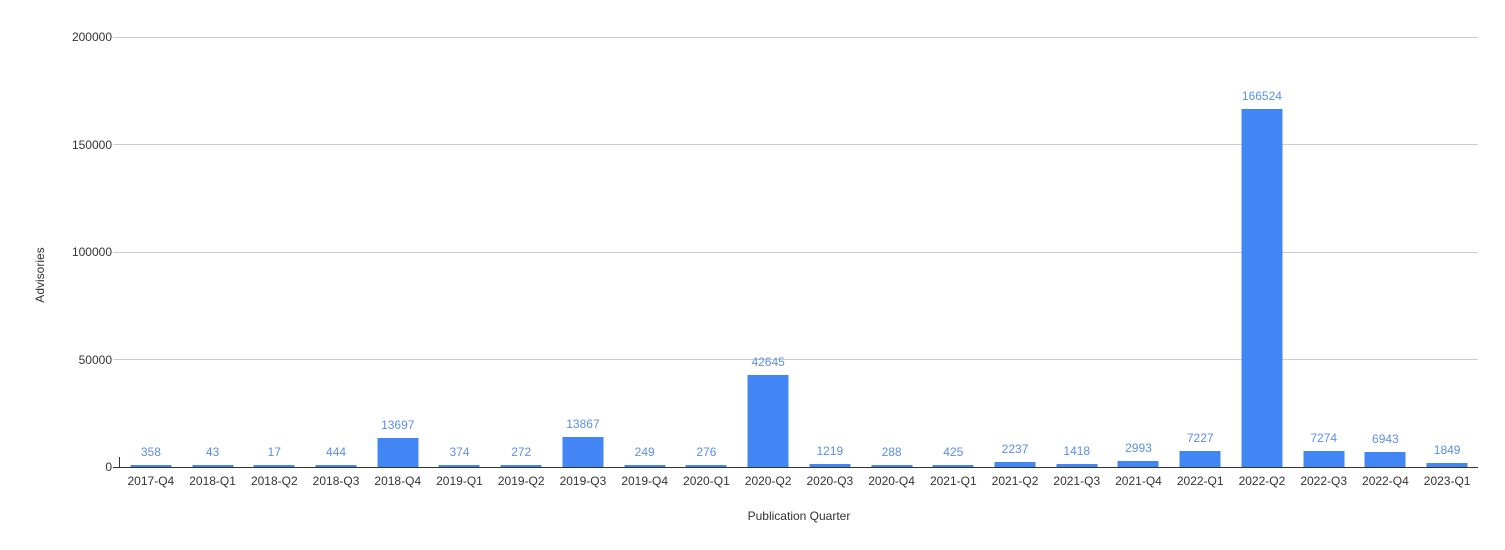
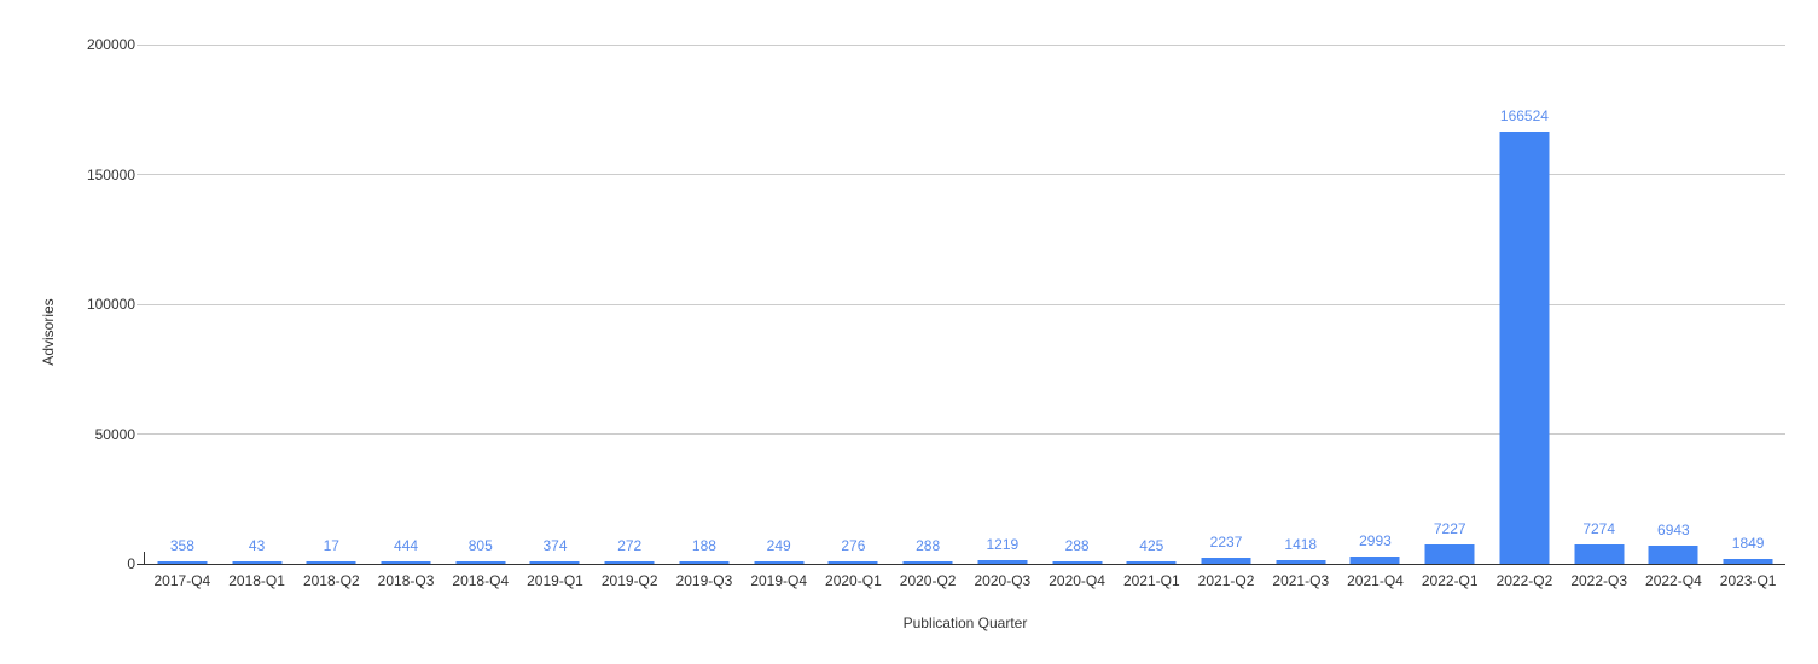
2018-Q4: 13697 -> 805
2019-Q3: 13867 -> 188
2020-Q2: 42645 -> 288
